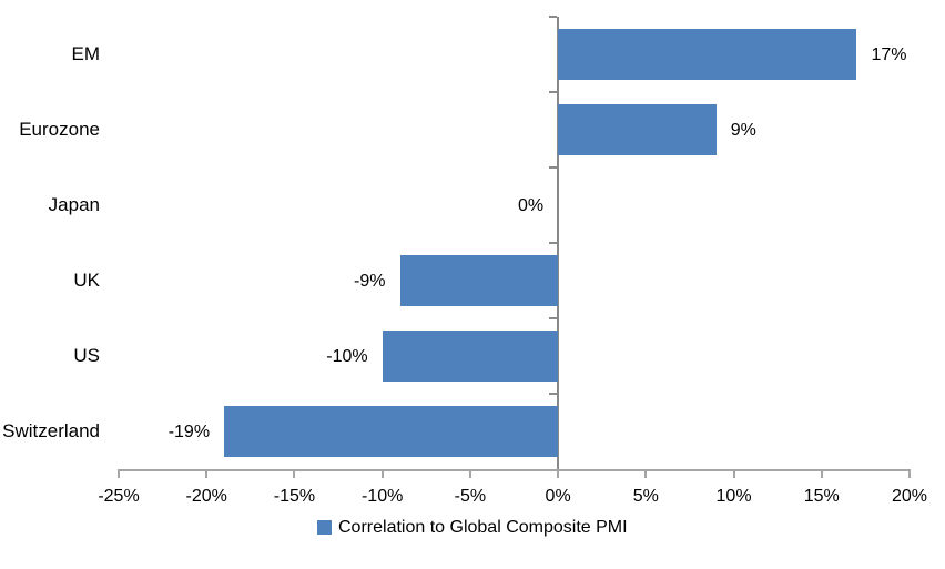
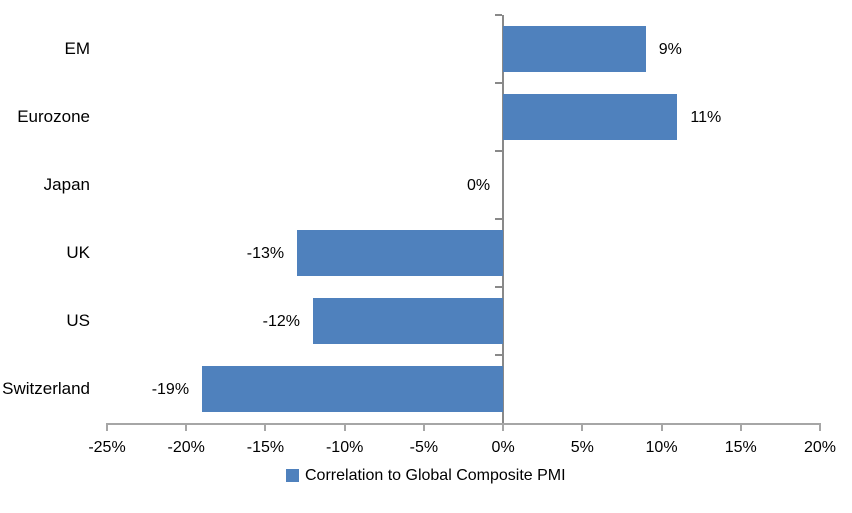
EM: 17% -> 9%
Eurozone: 9% -> 11%
UK: -9% -> -13%
US: -10% -> -12%
